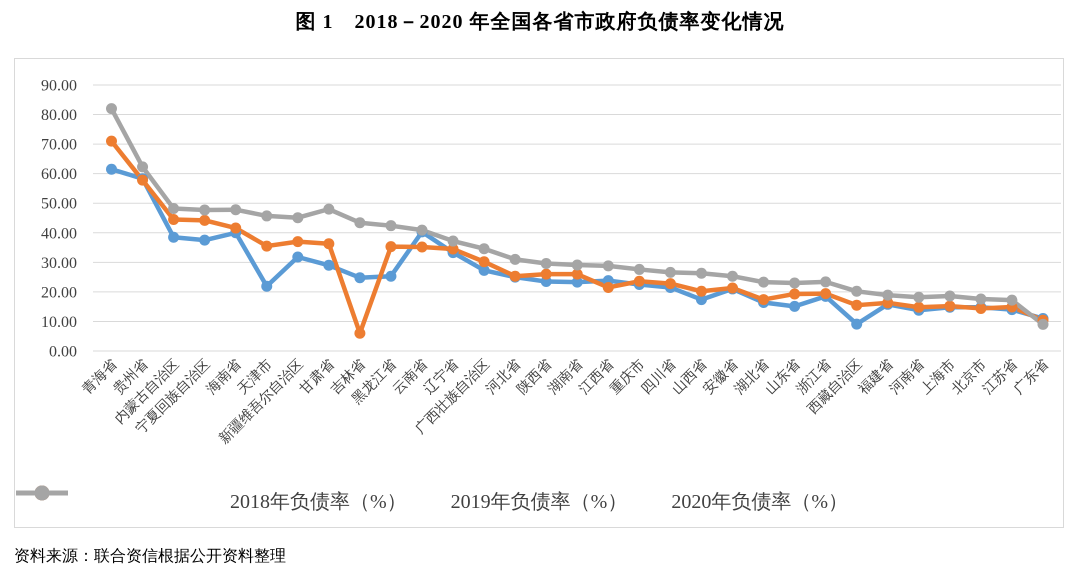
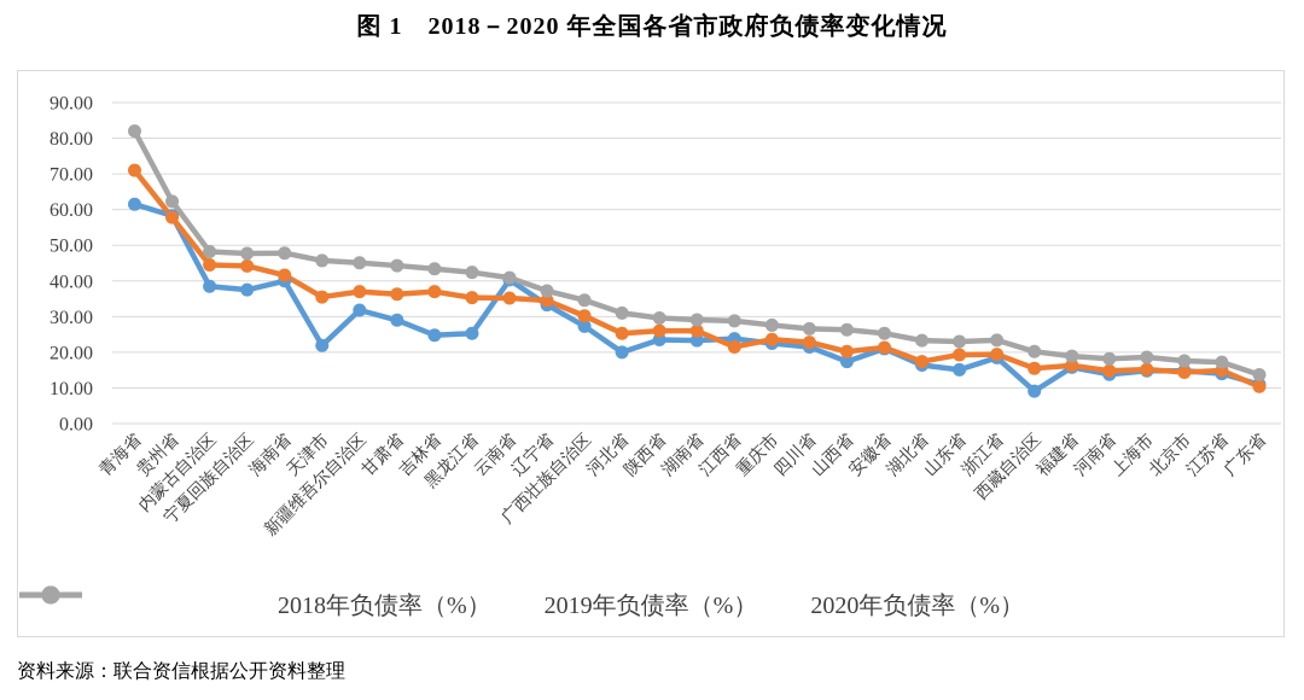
2020年负债率（%）/甘肃省: 48 -> 44
2019年负债率（%）/吉林省: 6 -> 37
2018年负债率（%）/河北省: 25 -> 20
2020年负债率（%）/广东省: 9 -> 14
